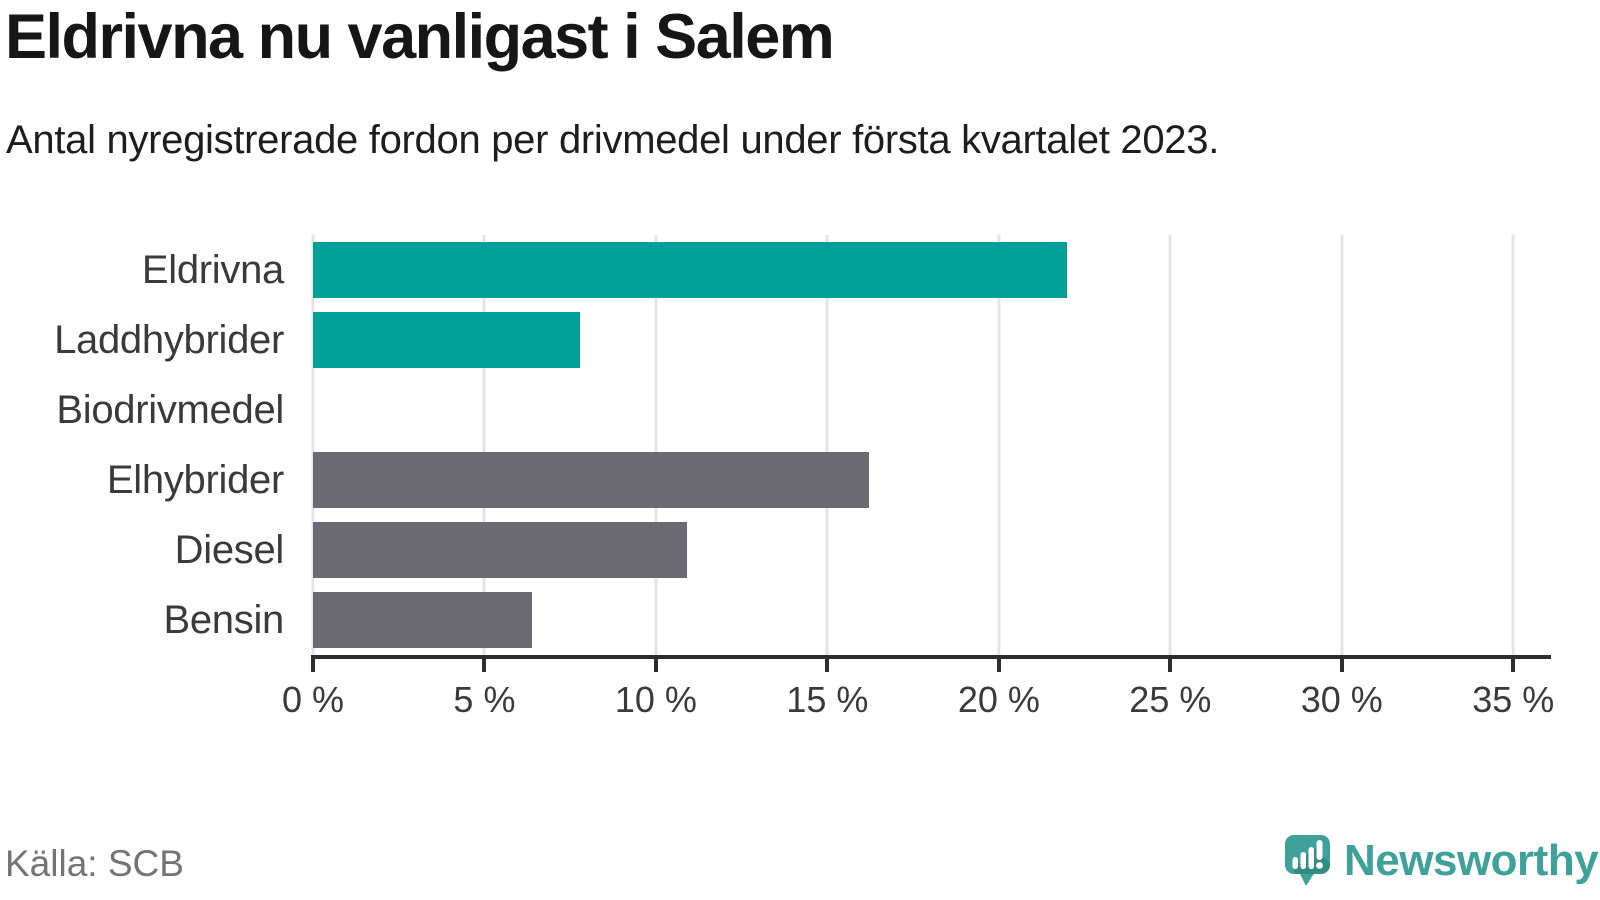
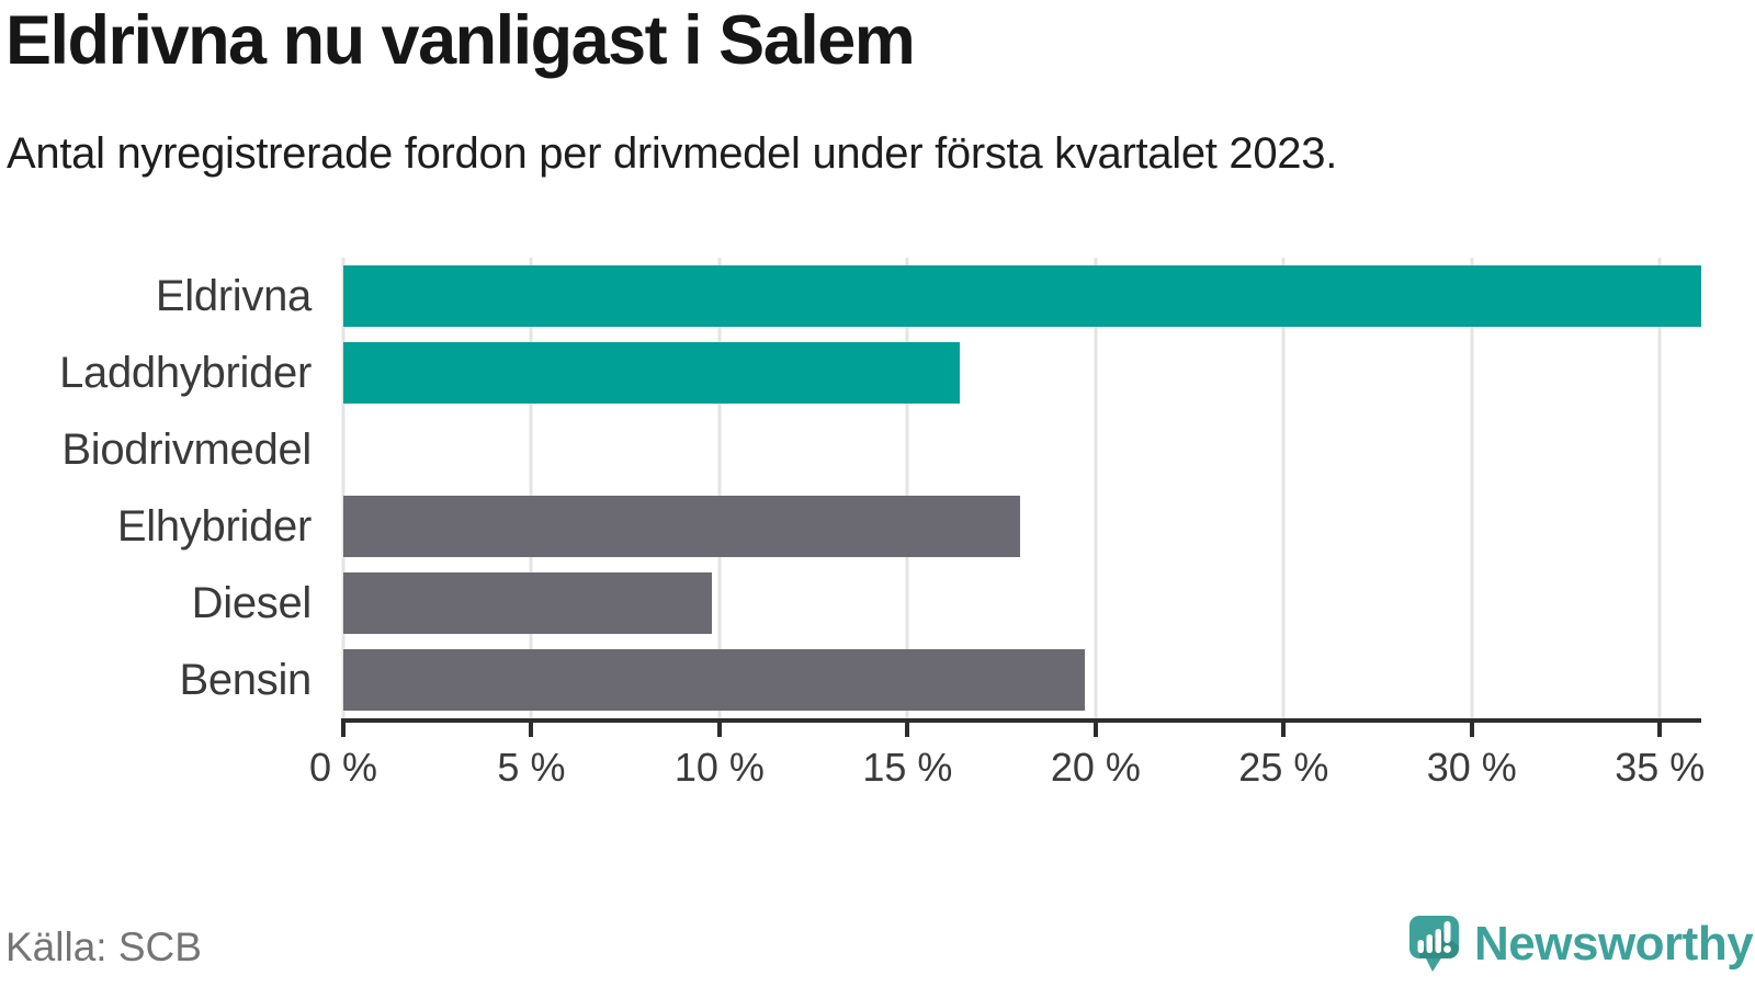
Eldrivna: 22.0% -> 36.1%
Laddhybrider: 7.8% -> 16.4%
Elhybrider: 16.2% -> 18.0%
Diesel: 10.9% -> 9.8%
Bensin: 6.4% -> 19.7%
